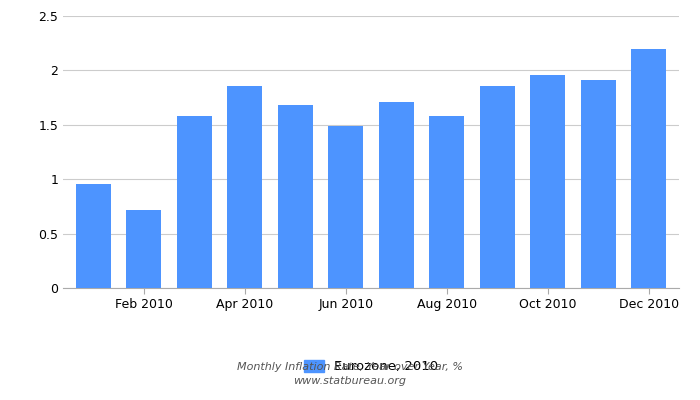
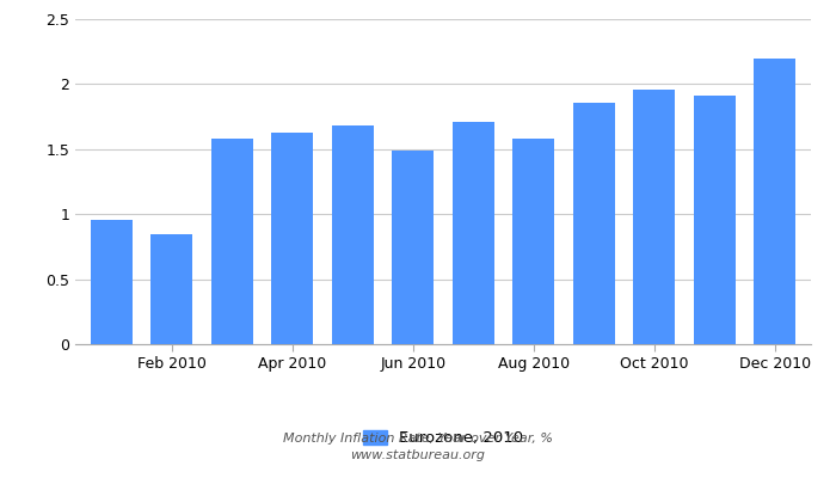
Feb 2010: 0.72 -> 0.85
Apr 2010: 1.86 -> 1.63
